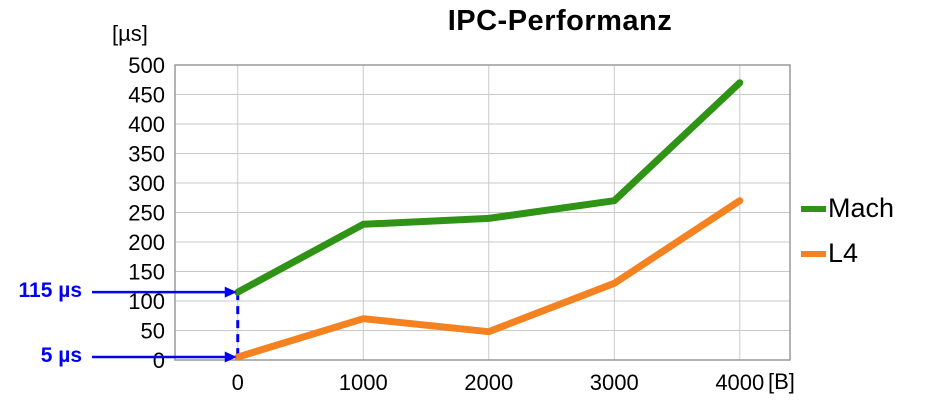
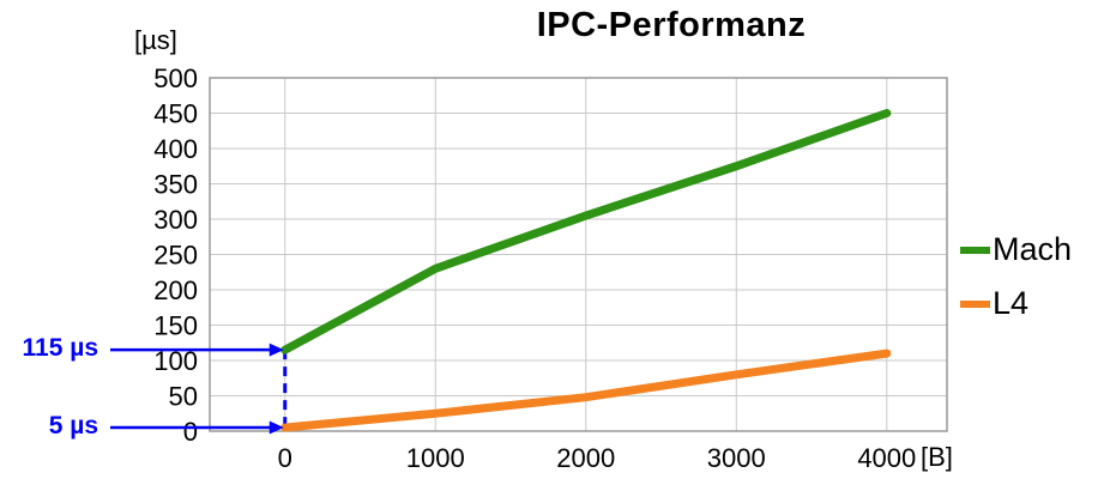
L4/1000: 70 -> 20
Mach/2000: 240 -> 300
Mach/3000: 270 -> 380
L4/3000: 130 -> 80
Mach/4000: 470 -> 450
L4/4000: 270 -> 110
